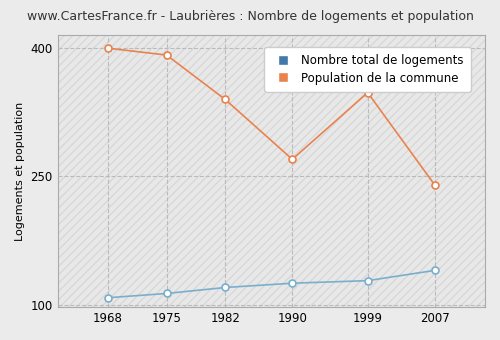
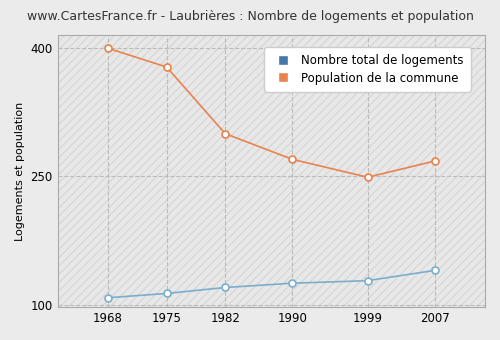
Population de la commune/1975: 392 -> 378
Population de la commune/1982: 340 -> 300
Population de la commune/1999: 348 -> 249
Population de la commune/2007: 240 -> 268
